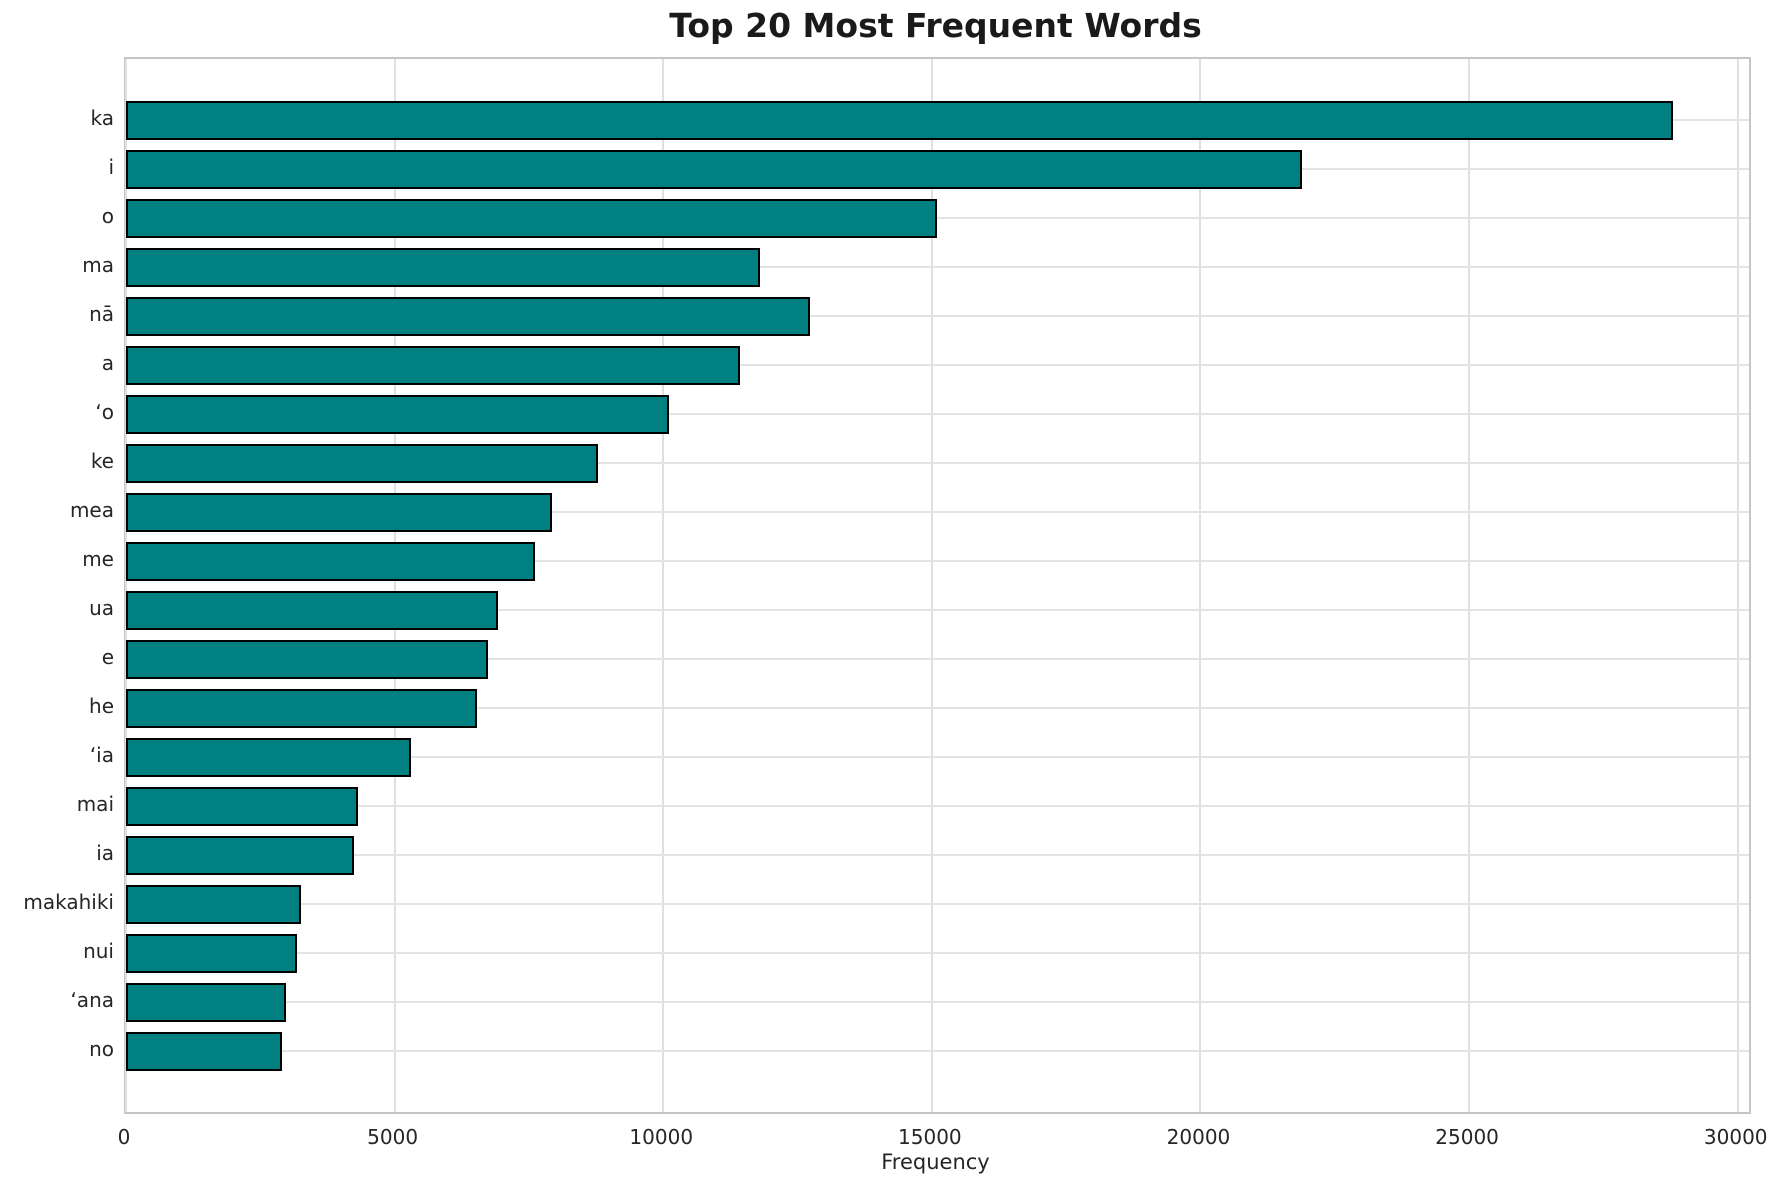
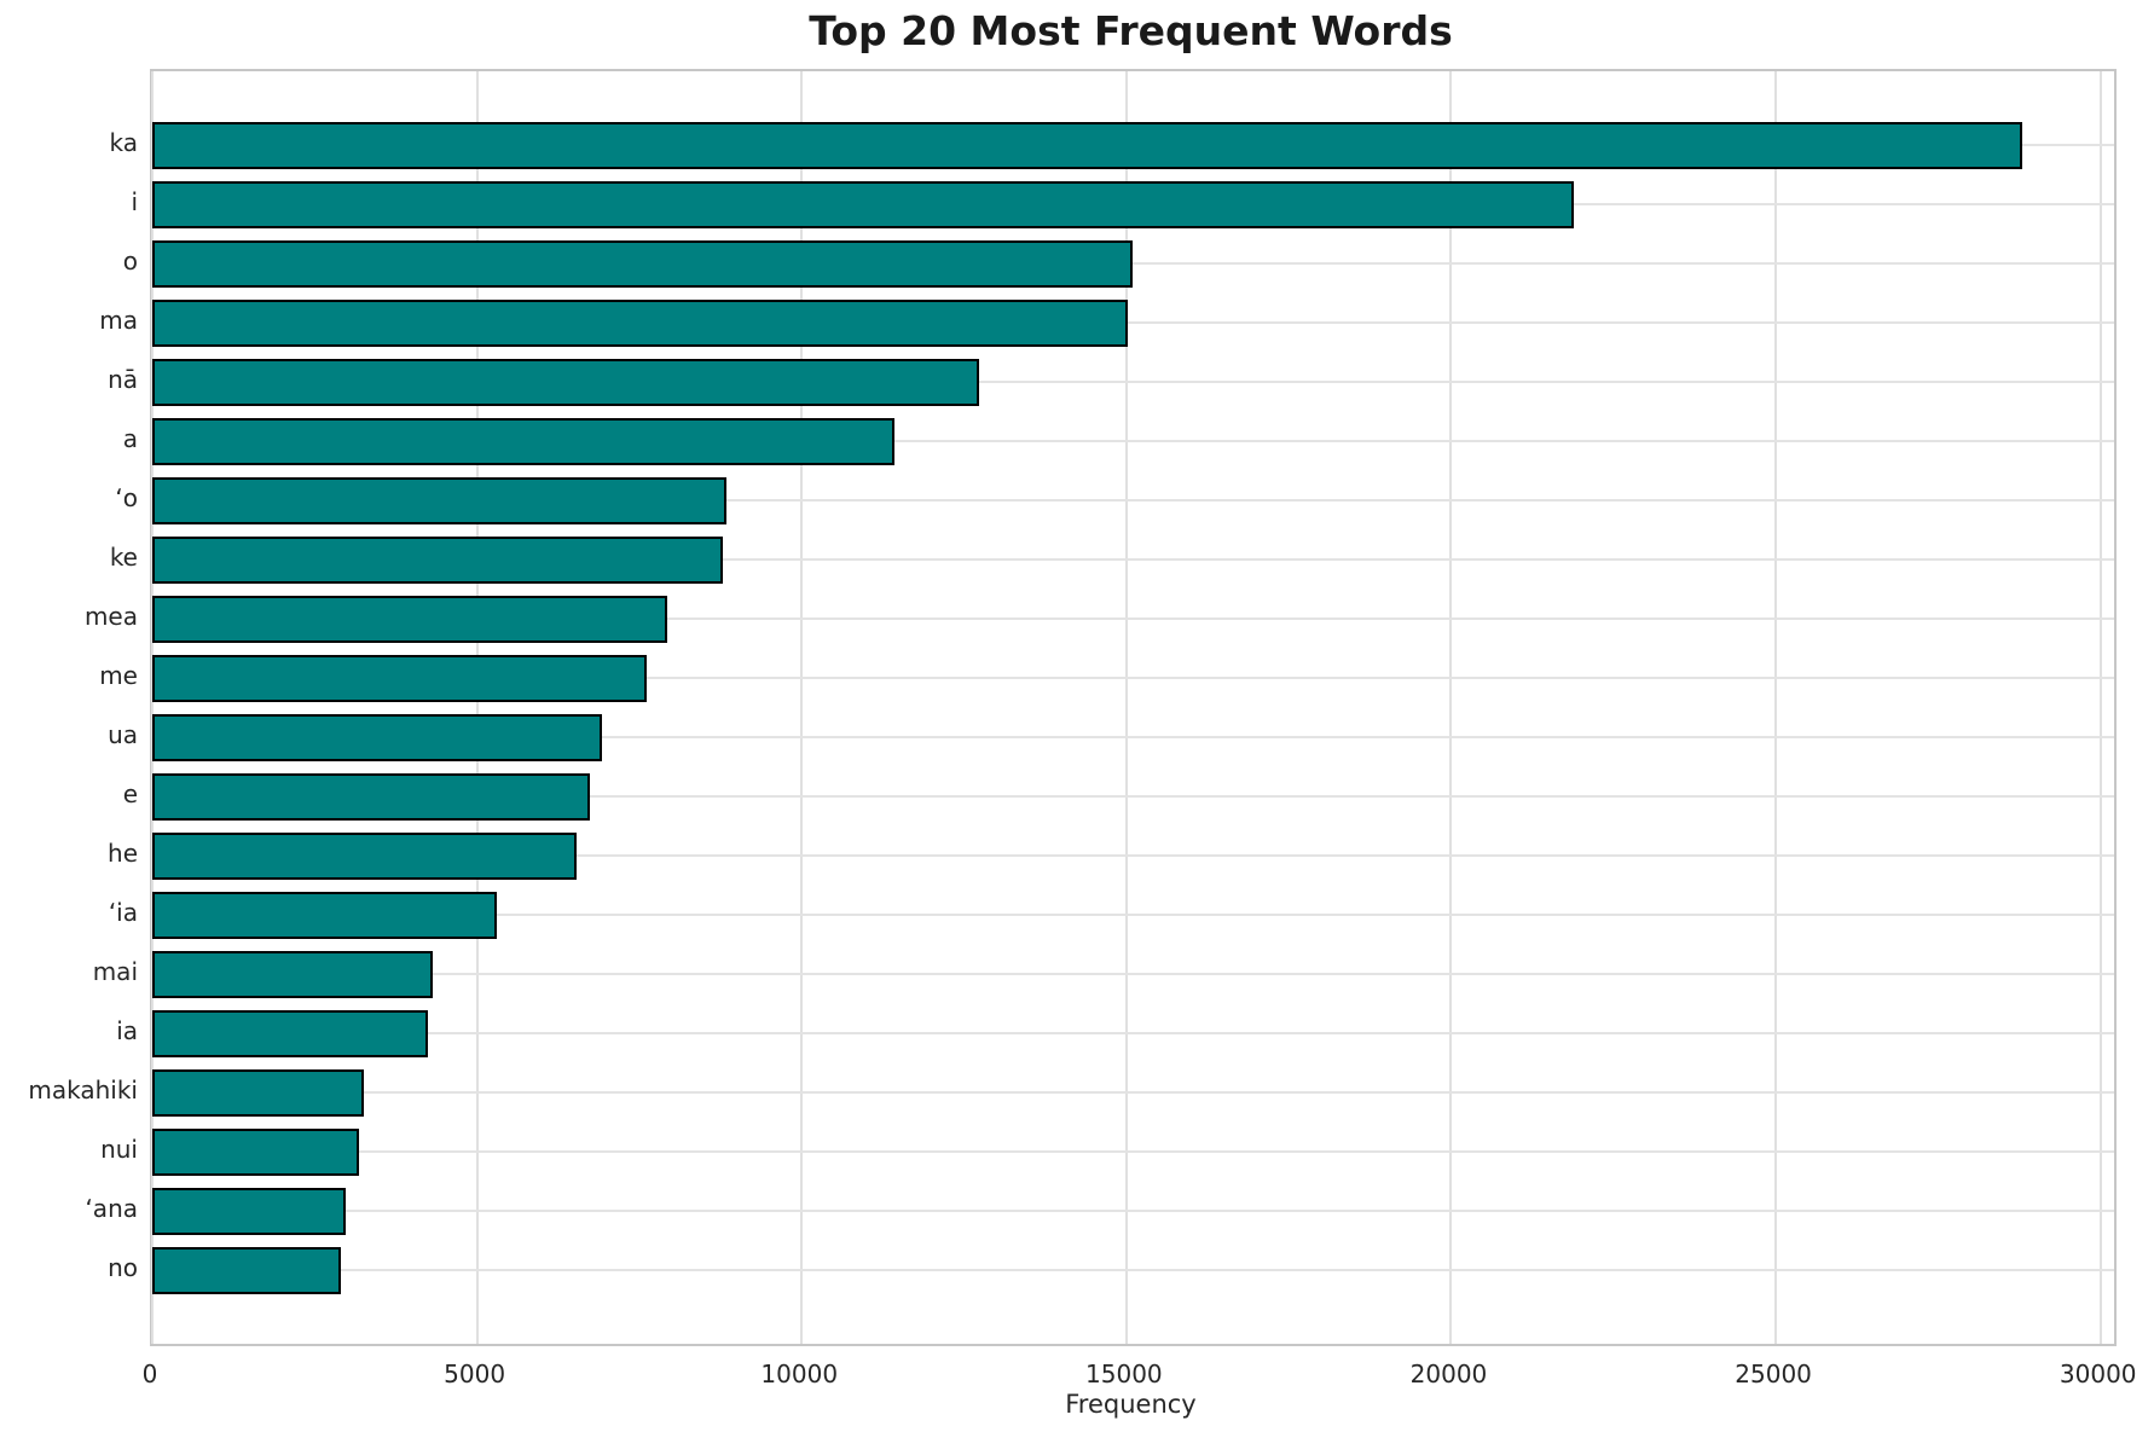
ma: 11800 -> 15000
ʻo: 10100 -> 8800
